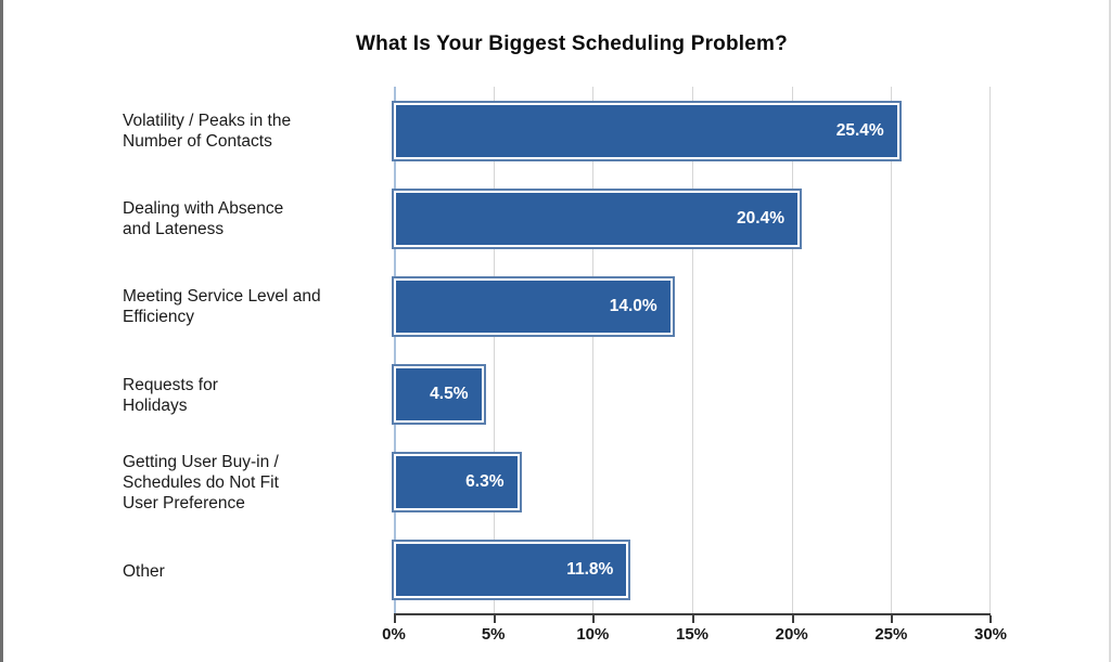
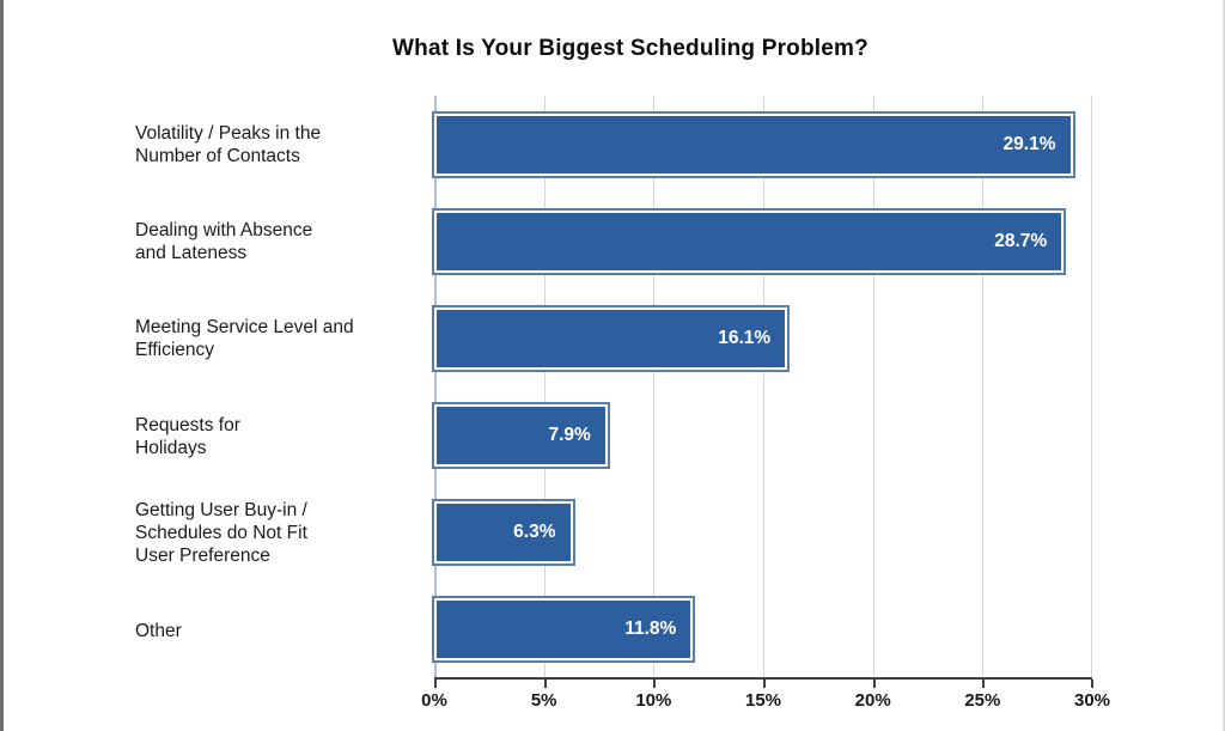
Volatility / Peaks in the Number of Contacts: 25.4% -> 29.1%
Dealing with Absence and Lateness: 20.4% -> 28.7%
Meeting Service Level and Efficiency: 14.0% -> 16.1%
Requests for Holidays: 4.5% -> 7.9%
